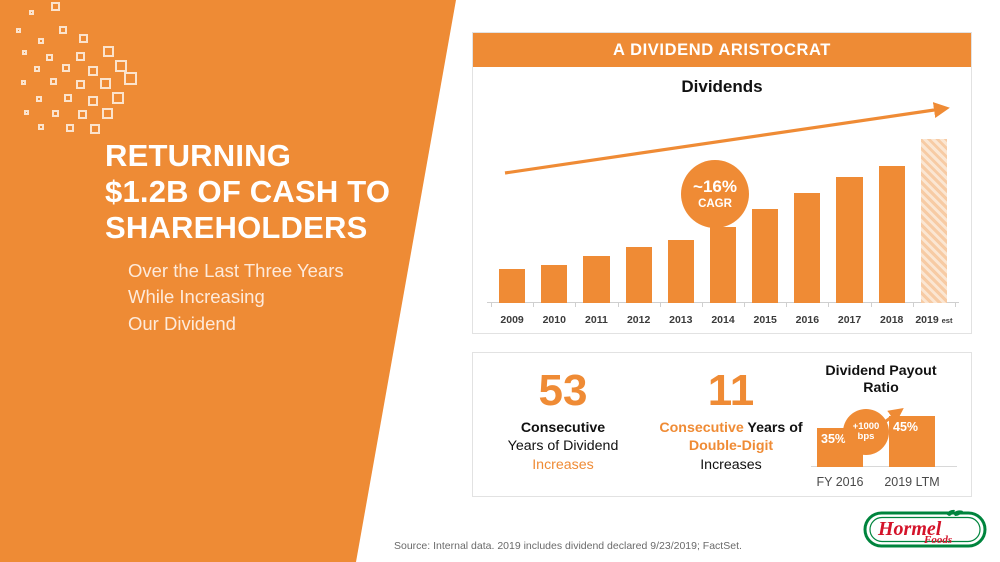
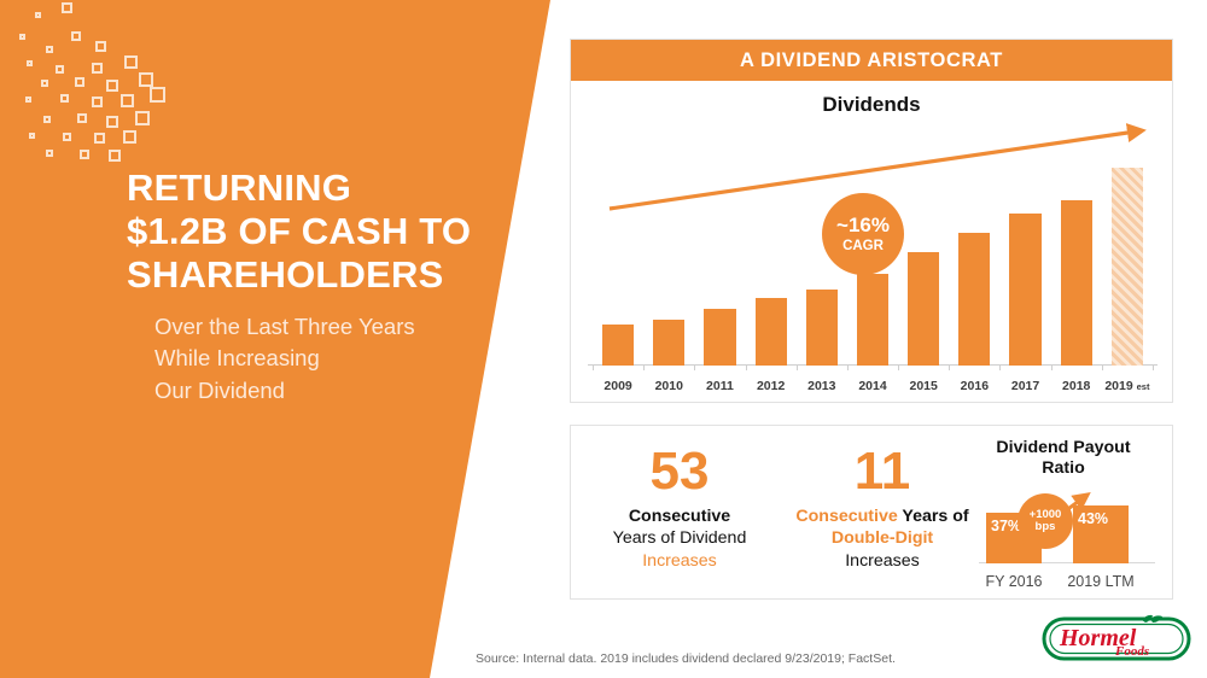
Dividend Payout Ratio/FY 2016: 35% -> 37%
Dividend Payout Ratio/2019 LTM: 45% -> 43%
